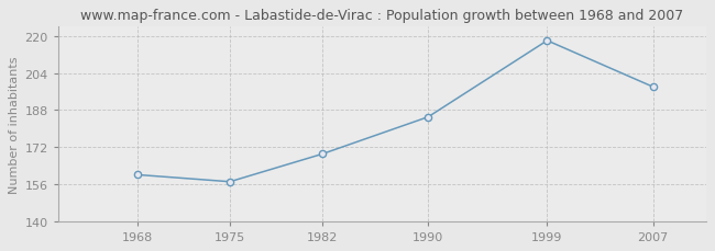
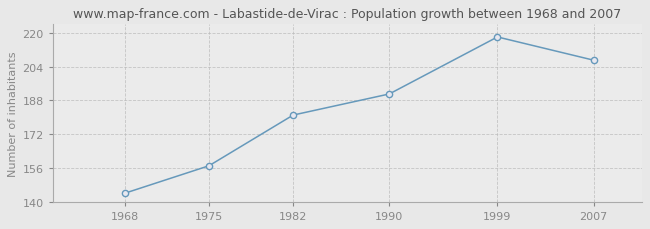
1968: 160 -> 144
1982: 169 -> 181
1990: 185 -> 191
2007: 198 -> 207
